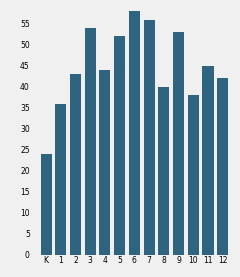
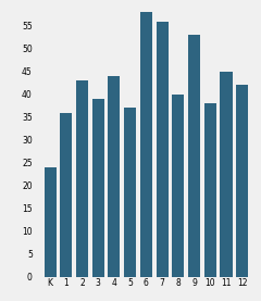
3: 54 -> 39
5: 52 -> 37
